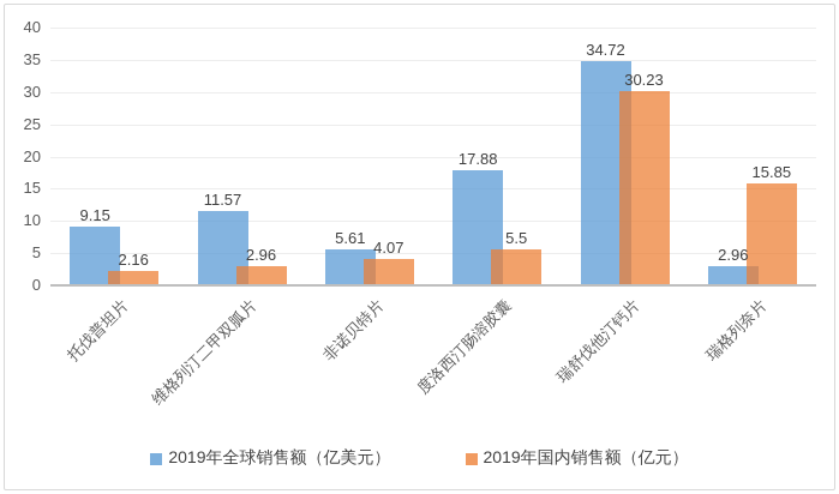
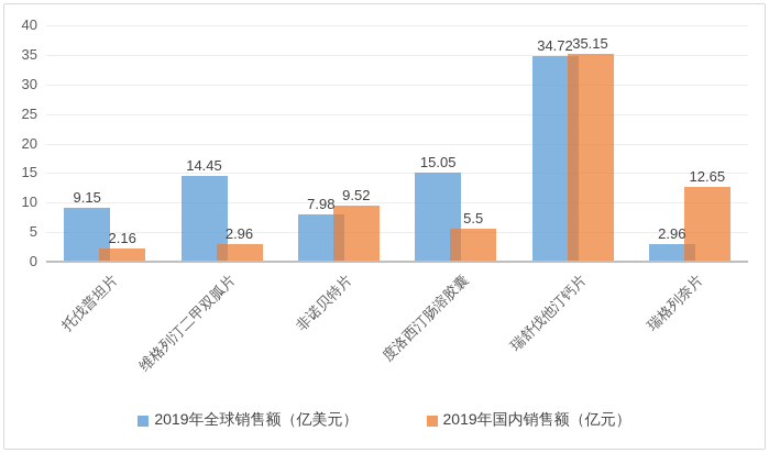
2019年全球销售额（亿美元）/维格列汀二甲双胍片: 11.57 -> 14.45
2019年全球销售额（亿美元）/非诺贝特片: 5.61 -> 7.98
2019年国内销售额（亿元）/非诺贝特片: 4.07 -> 9.52
2019年全球销售额（亿美元）/度洛西汀肠溶胶囊: 17.88 -> 15.05
2019年国内销售额（亿元）/瑞舒伐他汀钙片: 30.23 -> 35.15
2019年国内销售额（亿元）/瑞格列奈片: 15.85 -> 12.65
